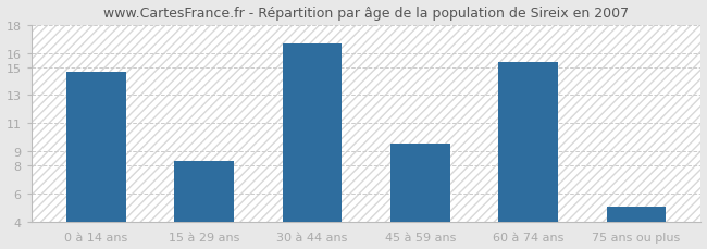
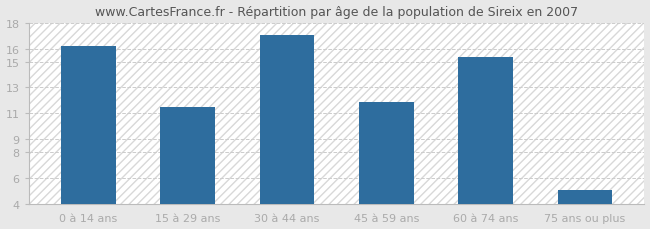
0 à 14 ans: 14.7 -> 16.2
15 à 29 ans: 8.3 -> 11.5
30 à 44 ans: 16.6 -> 17.1
45 à 59 ans: 9.6 -> 11.9
